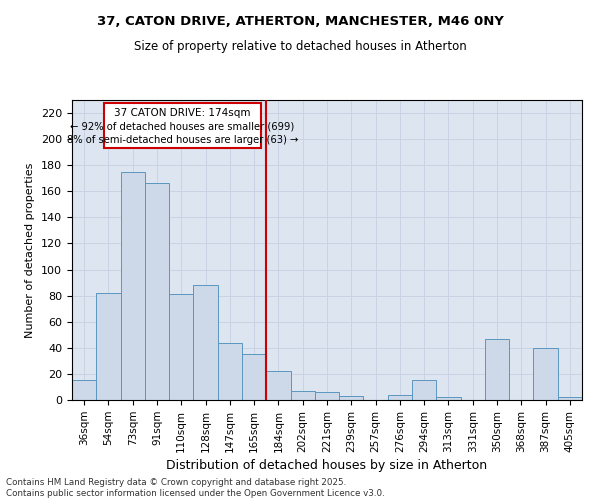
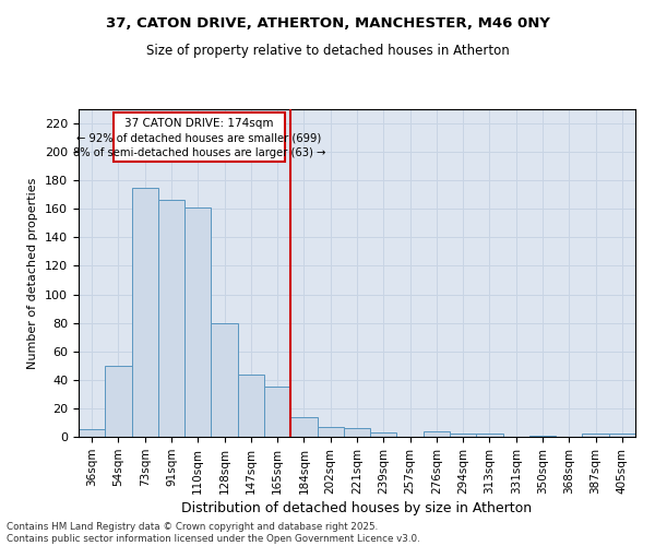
36sqm: 15 -> 5
54sqm: 82 -> 50
110sqm: 81 -> 161
128sqm: 88 -> 80
184sqm: 22 -> 14
294sqm: 15 -> 2
350sqm: 47 -> 1
387sqm: 40 -> 2
